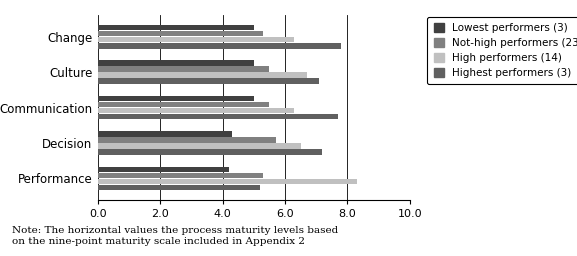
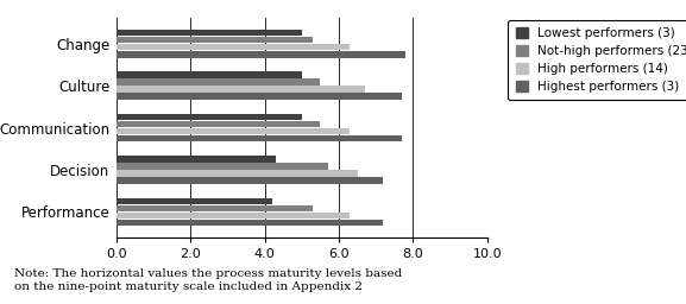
Highest performers (3)/Culture: 7.1 -> 7.7
High performers (14)/Performance: 8.3 -> 6.3
Highest performers (3)/Performance: 5.2 -> 7.2
